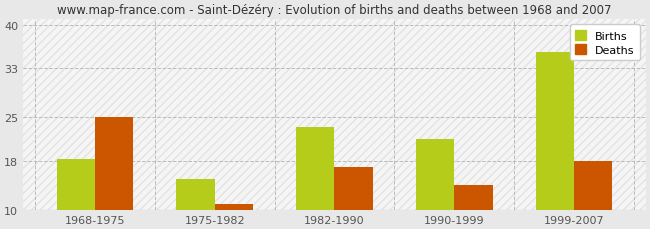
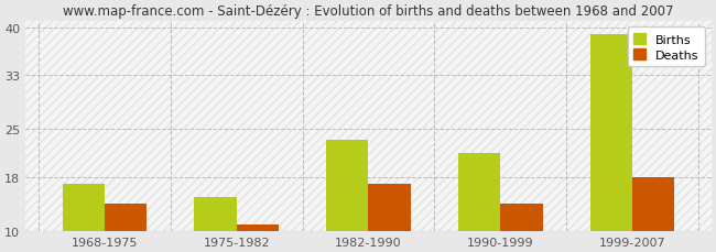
Births/1968-1975: 18.2 -> 17.0
Deaths/1968-1975: 25 -> 14
Births/1999-2007: 35.6 -> 39.0
